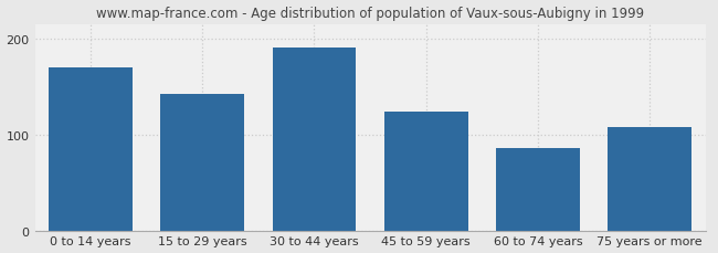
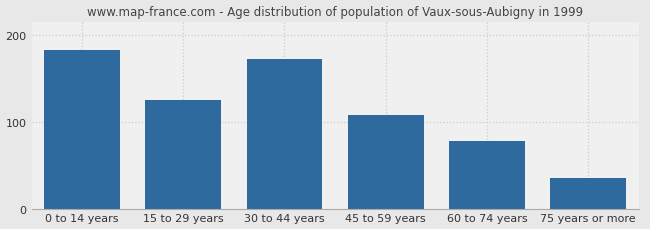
0 to 14 years: 170 -> 182
15 to 29 years: 142 -> 125
30 to 44 years: 190 -> 172
45 to 59 years: 124 -> 108
60 to 74 years: 86 -> 78
75 years or more: 108 -> 35
